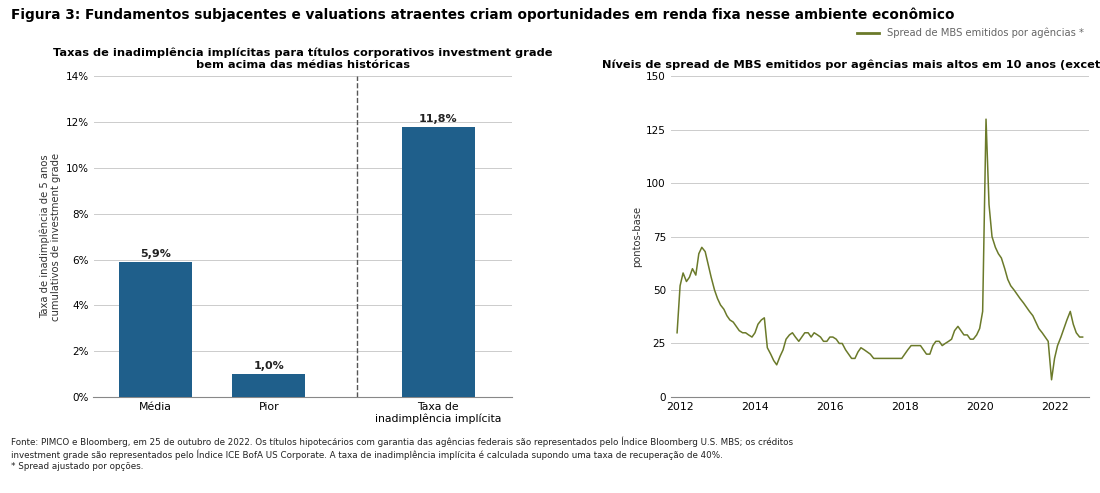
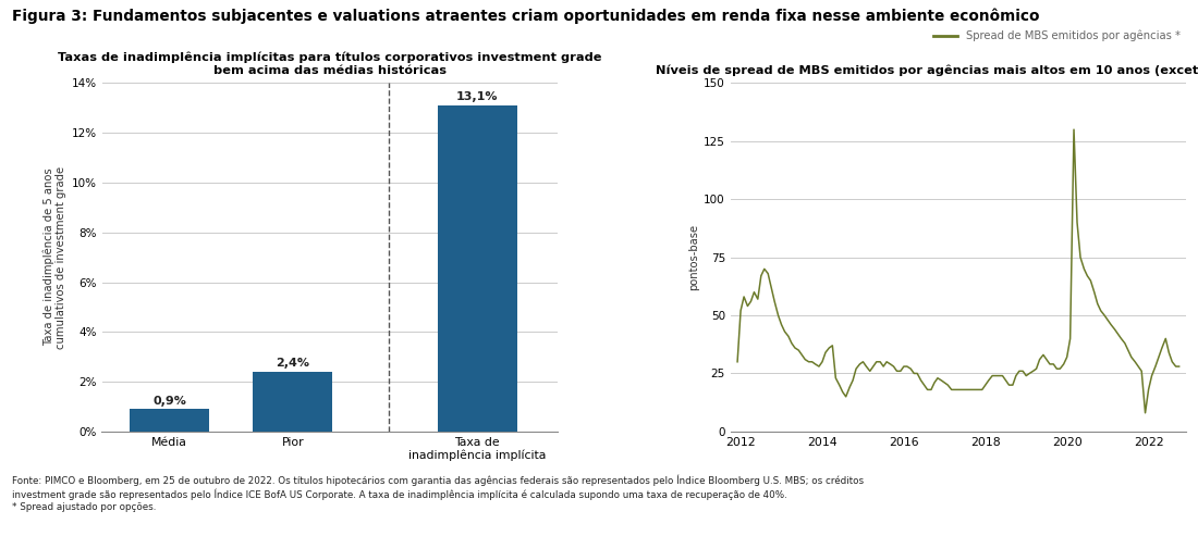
Média: 5,9% -> 0,9%
Pior: 1,0% -> 2,4%
Taxa de inadimplência implícita: 11,8% -> 13,1%
